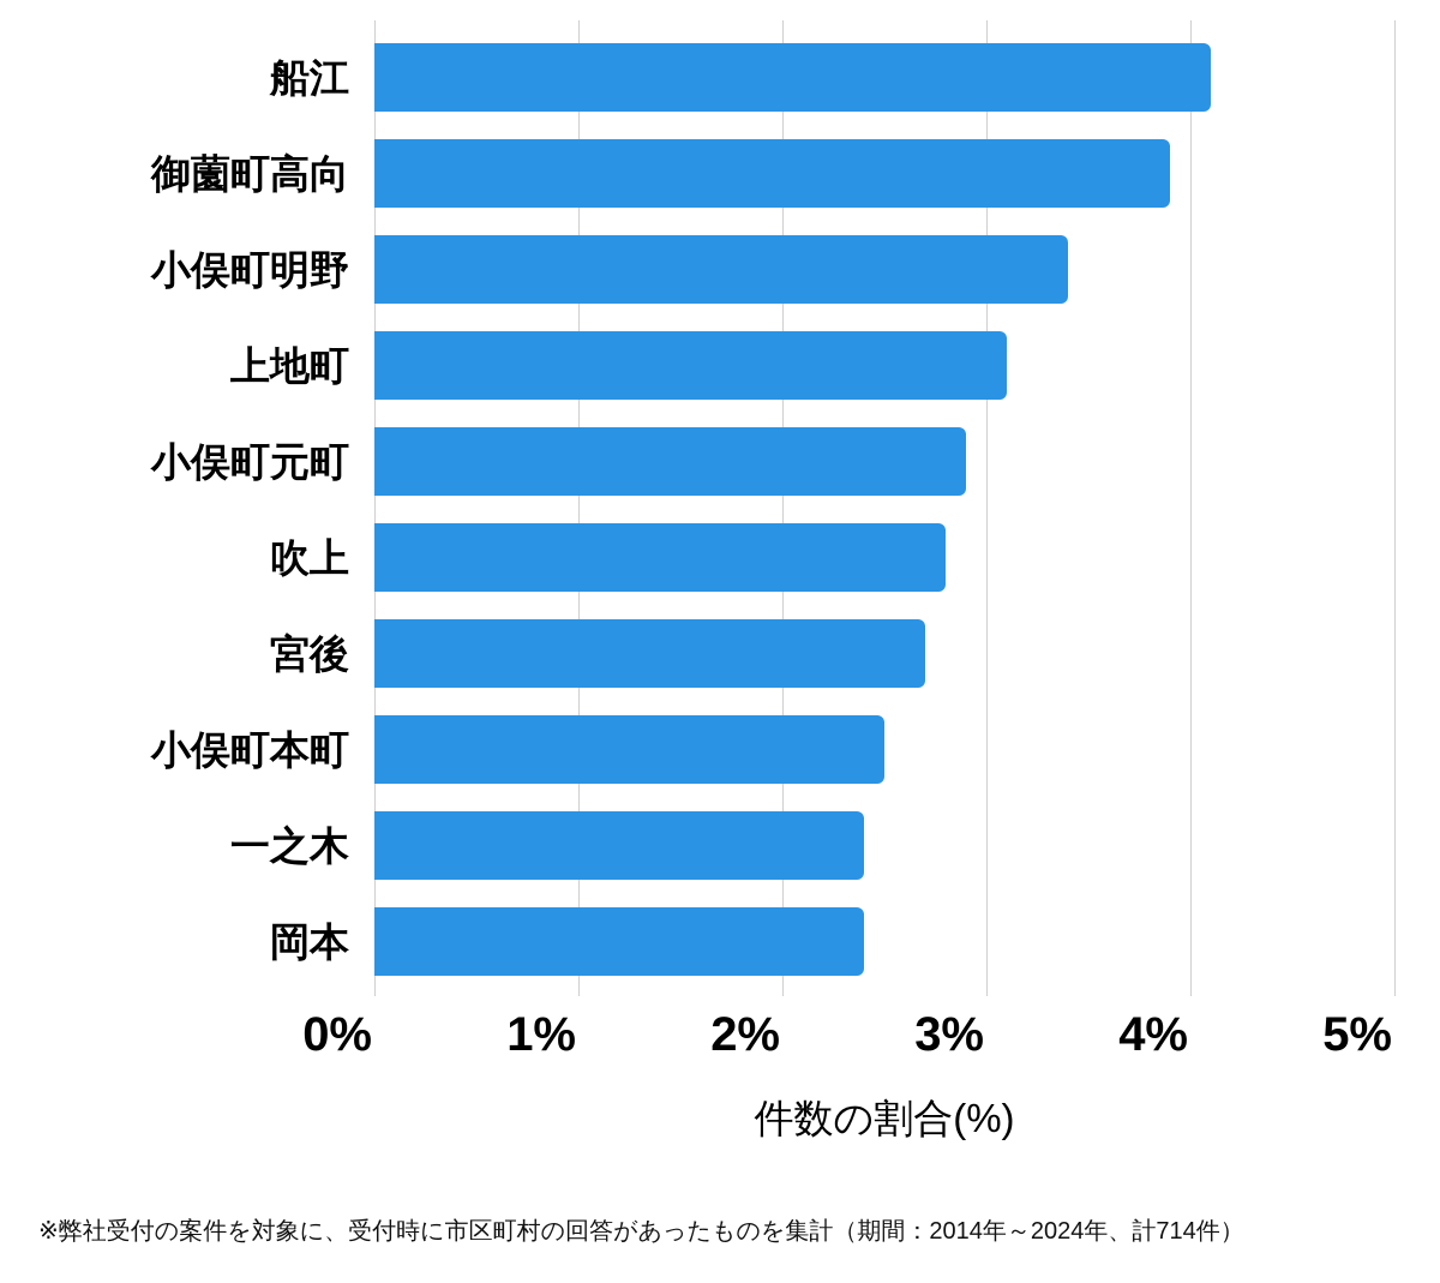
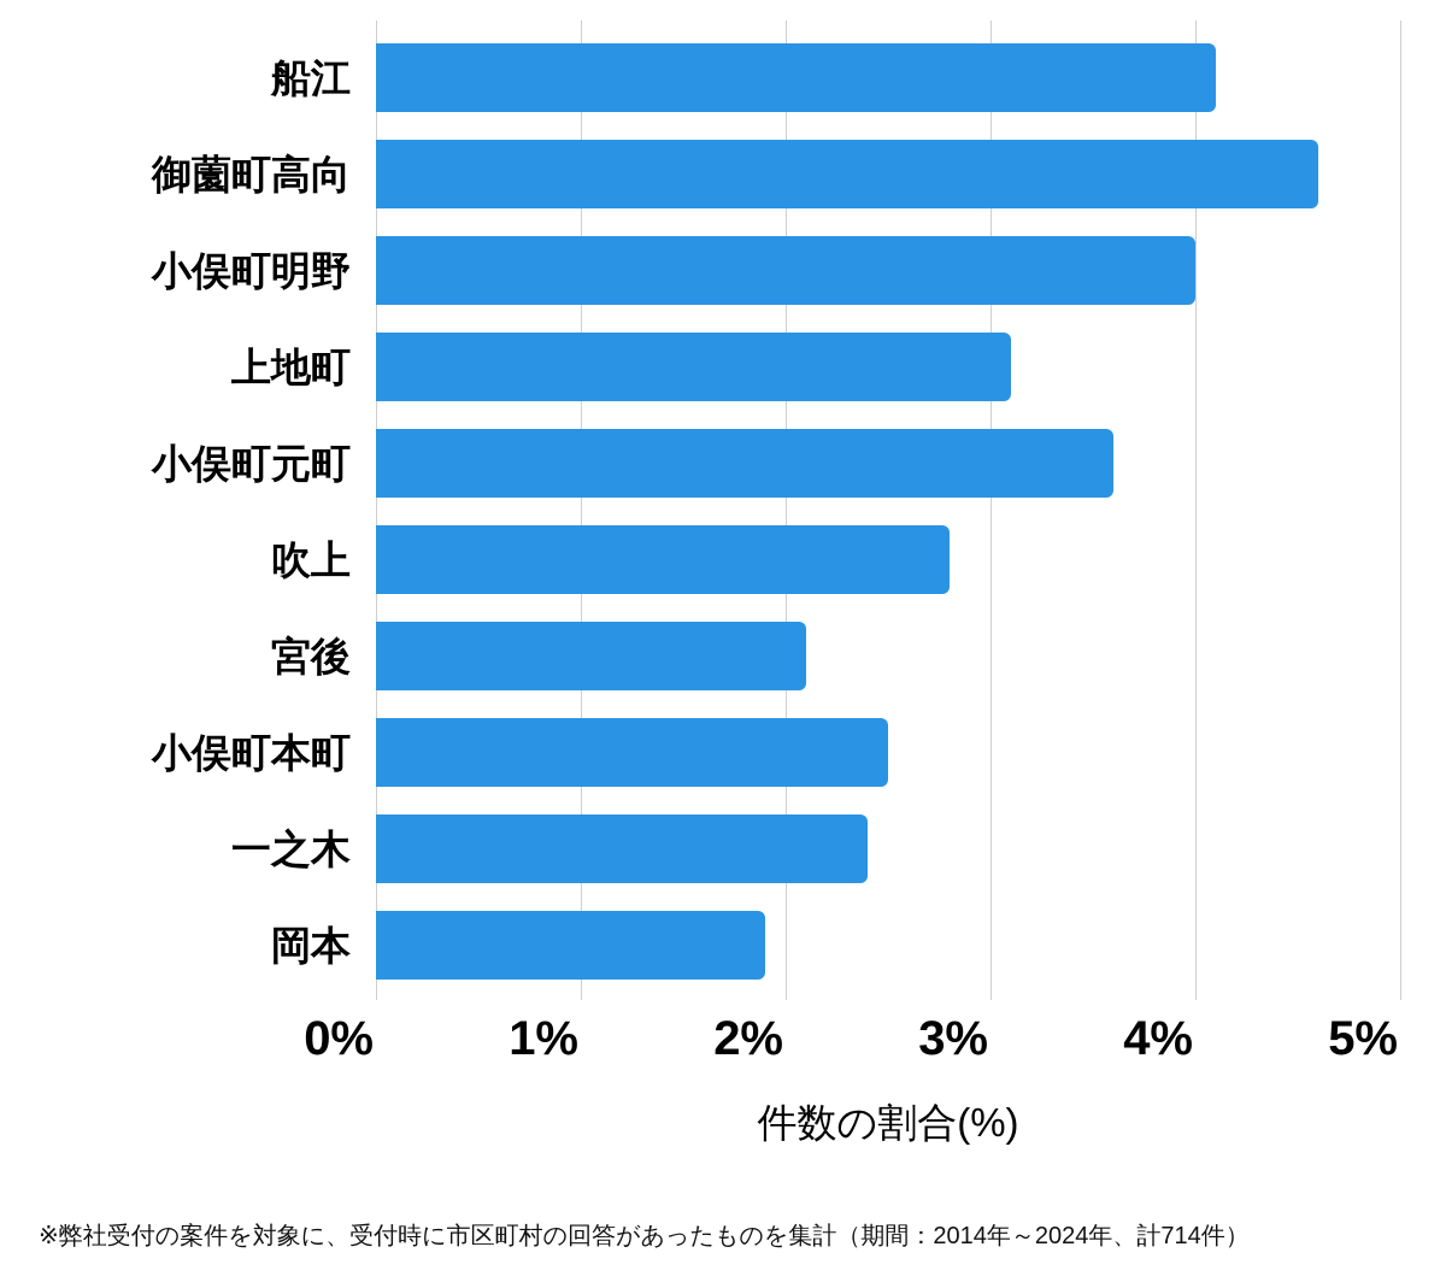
御薗町高向: 3.9% -> 4.6%
小俣町明野: 3.4% -> 4.0%
小俣町元町: 2.9% -> 3.6%
宮後: 2.7% -> 2.1%
岡本: 2.4% -> 1.9%
